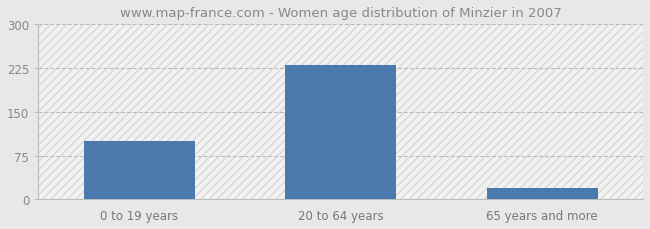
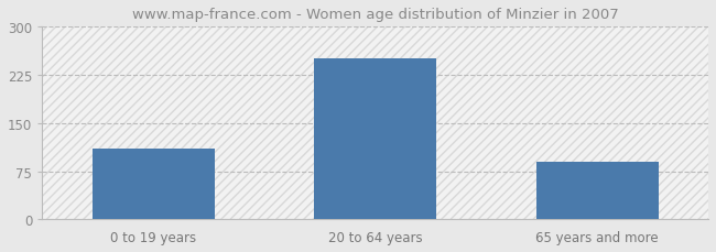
0 to 19 years: 100 -> 110
20 to 64 years: 230 -> 250
65 years and more: 20 -> 90
